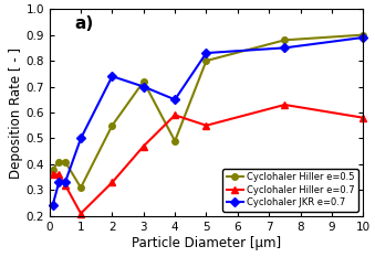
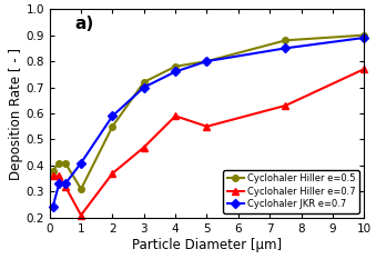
Cyclohaler JKR e=0.7/1: 0.50 -> 0.41
Cyclohaler Hiller e=0.7/2: 0.33 -> 0.37
Cyclohaler JKR e=0.7/2: 0.74 -> 0.59
Cyclohaler Hiller e=0.5/4: 0.49 -> 0.78
Cyclohaler JKR e=0.7/4: 0.65 -> 0.76
Cyclohaler JKR e=0.7/5: 0.83 -> 0.80
Cyclohaler Hiller e=0.7/10: 0.58 -> 0.77
